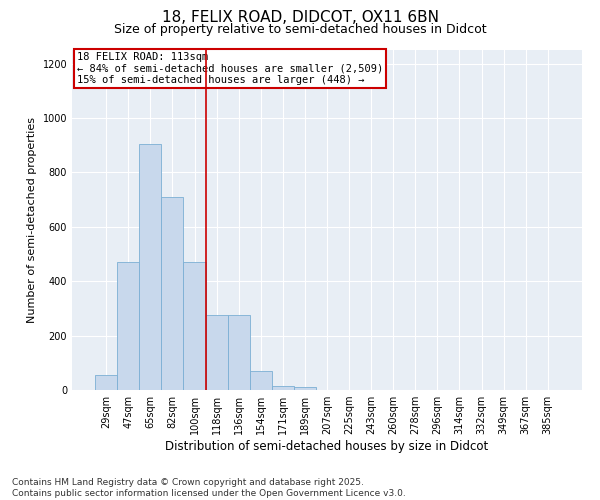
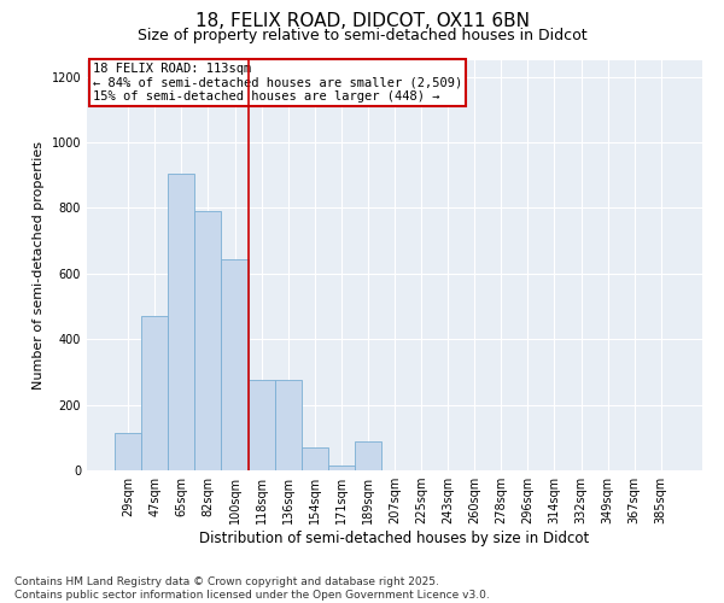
29sqm: 55 -> 115
82sqm: 710 -> 790
100sqm: 470 -> 645
189sqm: 10 -> 90
